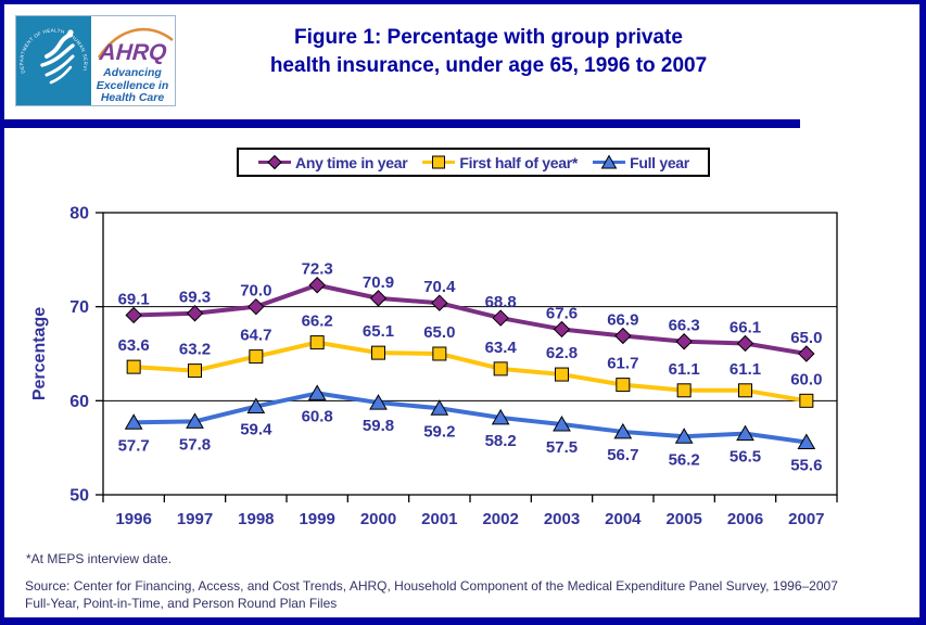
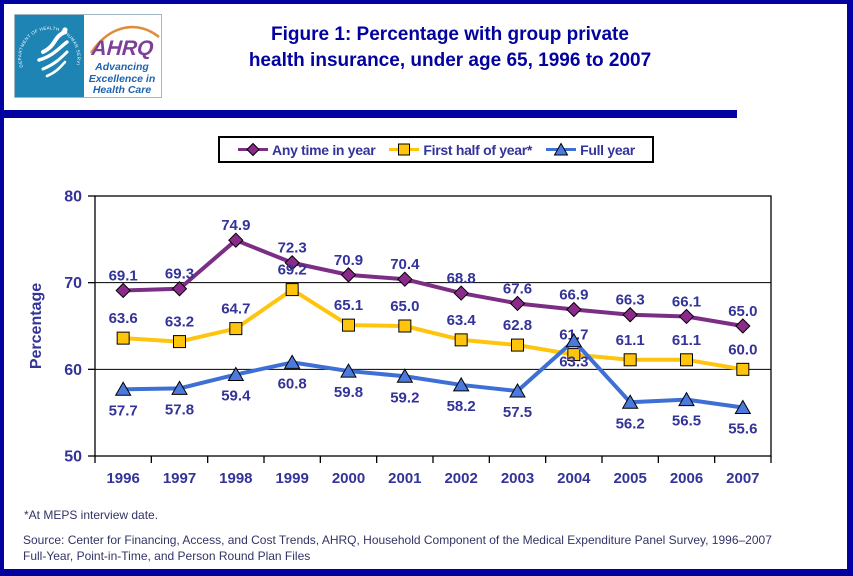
Any time in year/1998: 70.0 -> 74.9
First half of year*/1999: 66.2 -> 69.2
Full year/2004: 56.7 -> 63.3
